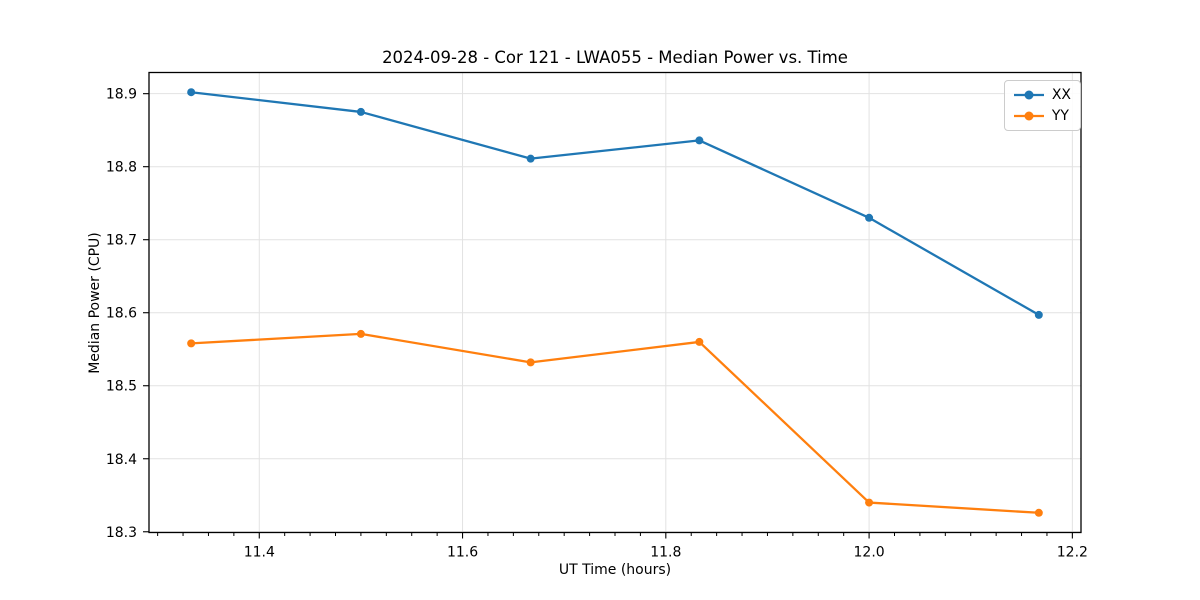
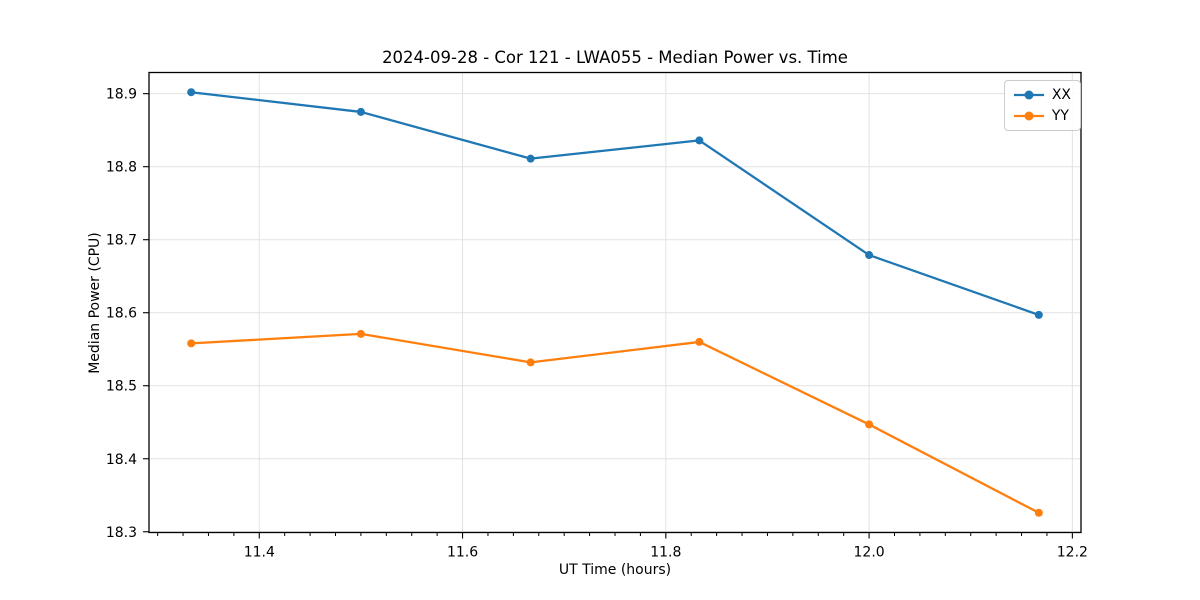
XX/12.0: 18.73 -> 18.68
YY/12.0: 18.34 -> 18.45
